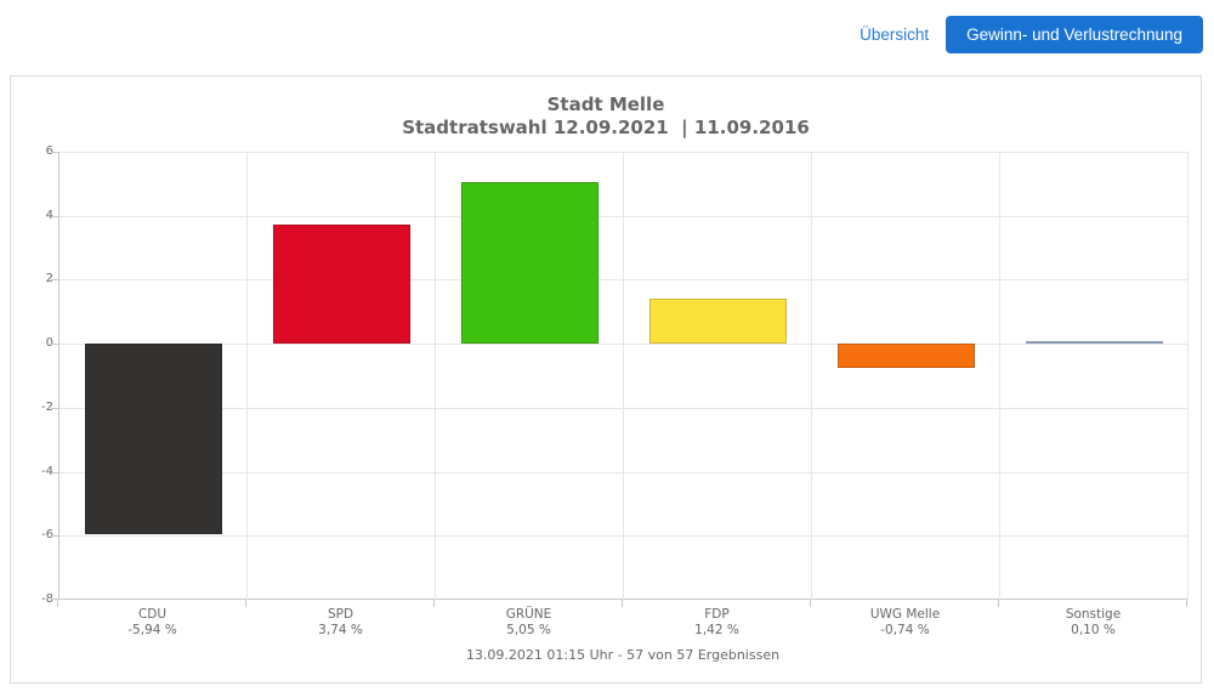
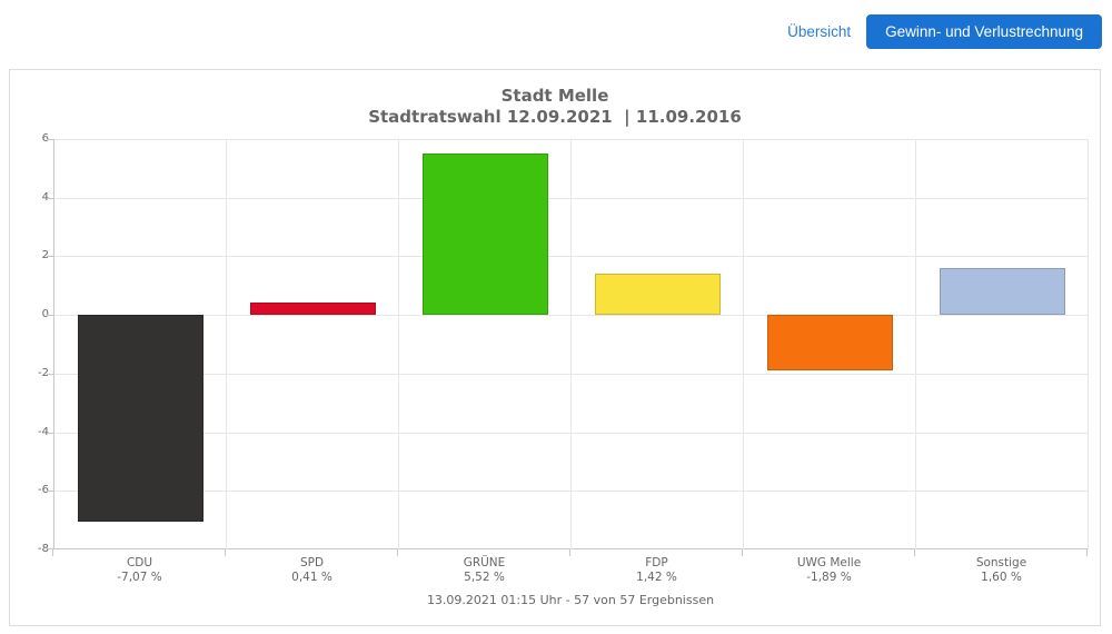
CDU: -5,94 -> -7,07
SPD: 3,74 -> 0,41
GRÜNE: 5,05 -> 5,52
UWG Melle: -0,74 -> -1,89
Sonstige: 0,10 -> 1,60
